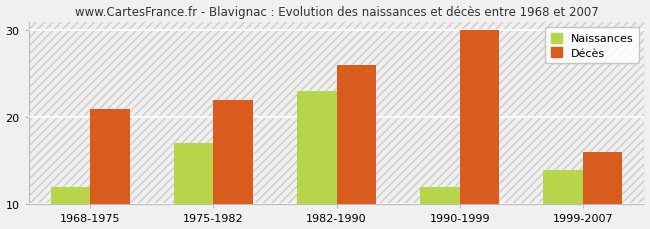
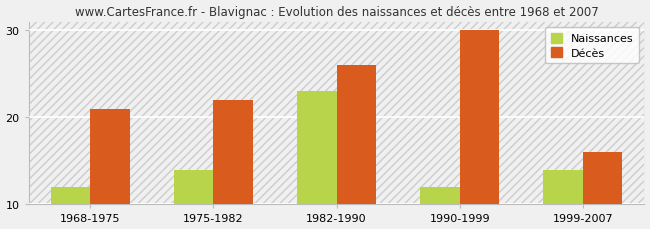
Naissances/1975-1982: 17 -> 14
